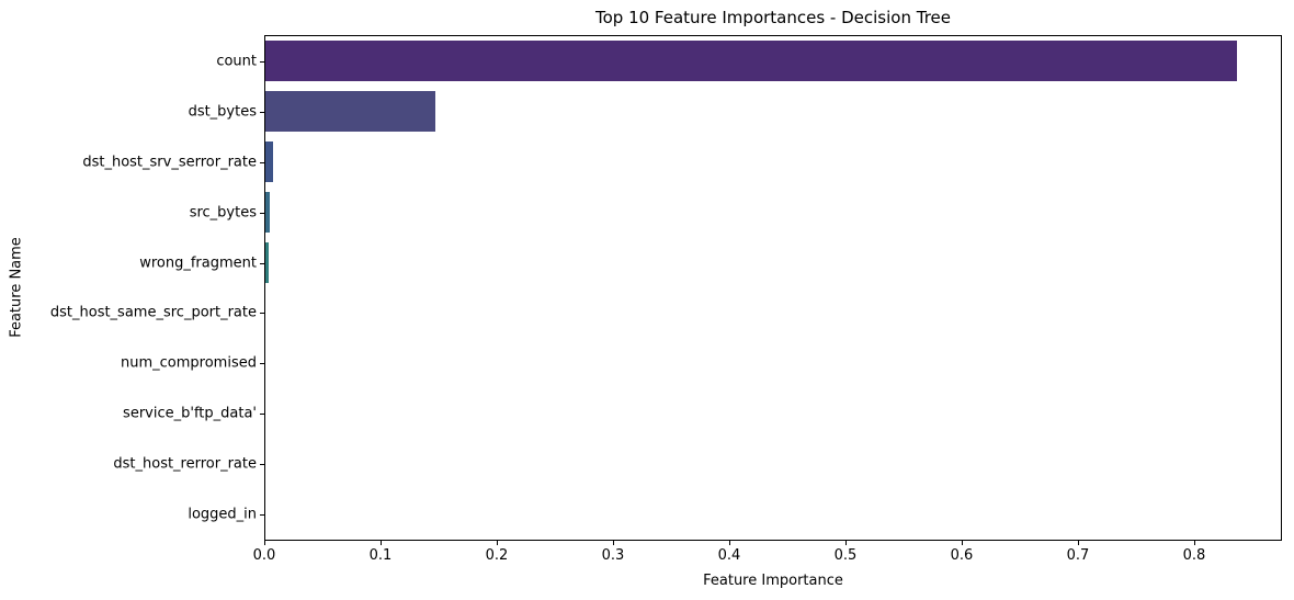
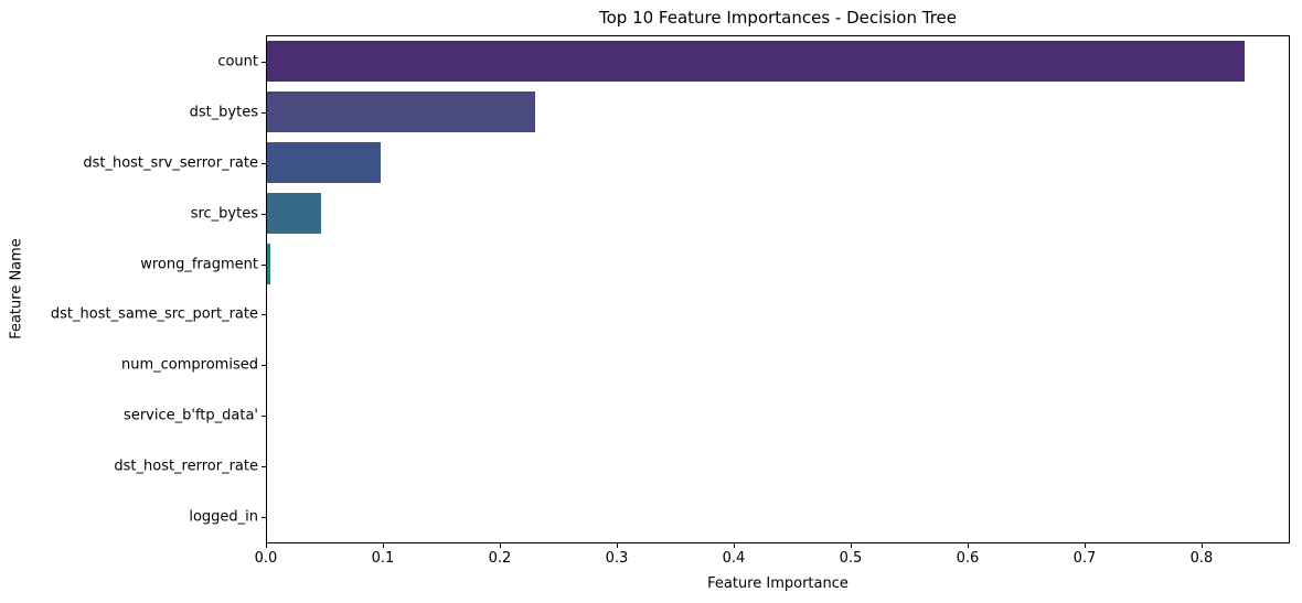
dst_bytes: 0.146 -> 0.229
dst_host_srv_serror_rate: 0.007 -> 0.097
src_bytes: 0.004 -> 0.046
